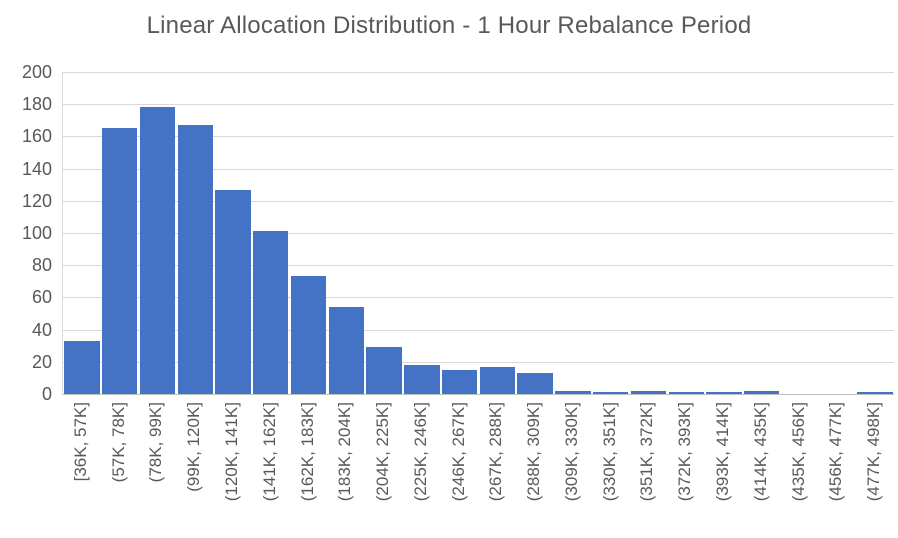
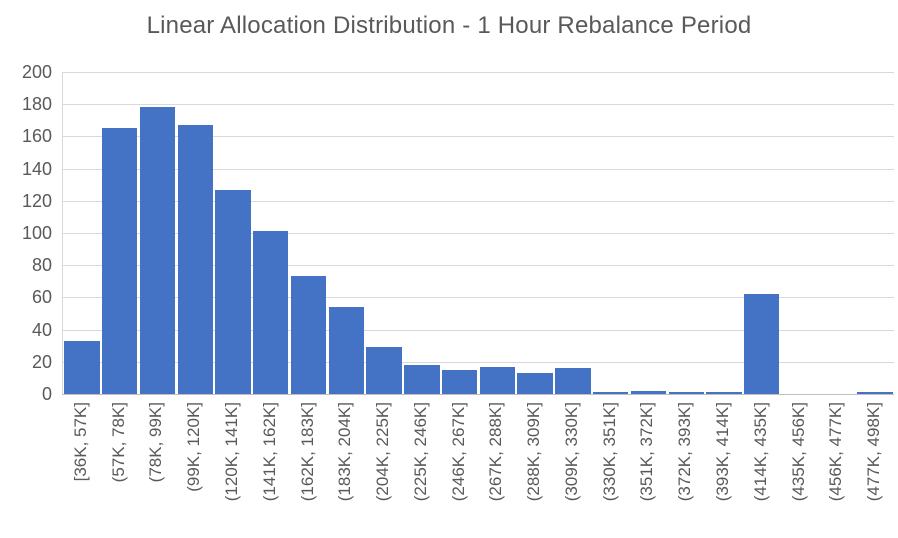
(309K, 330K]: 2 -> 16
(414K, 435K]: 2 -> 62
